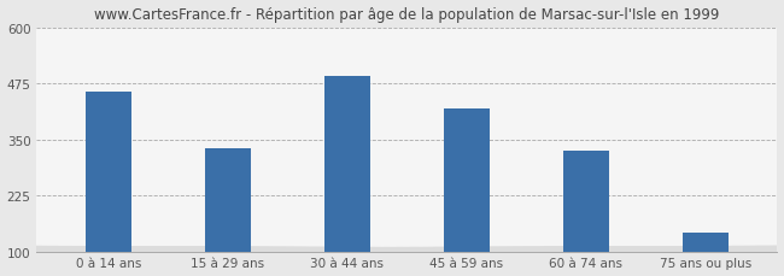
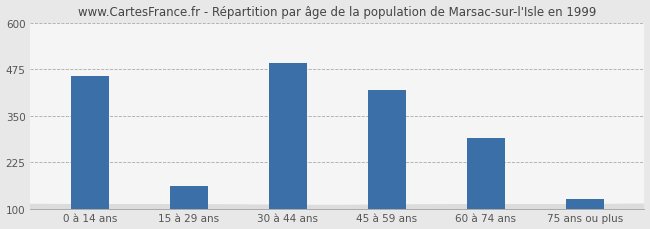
15 à 29 ans: 330 -> 160
60 à 74 ans: 325 -> 290
75 ans ou plus: 142 -> 125
